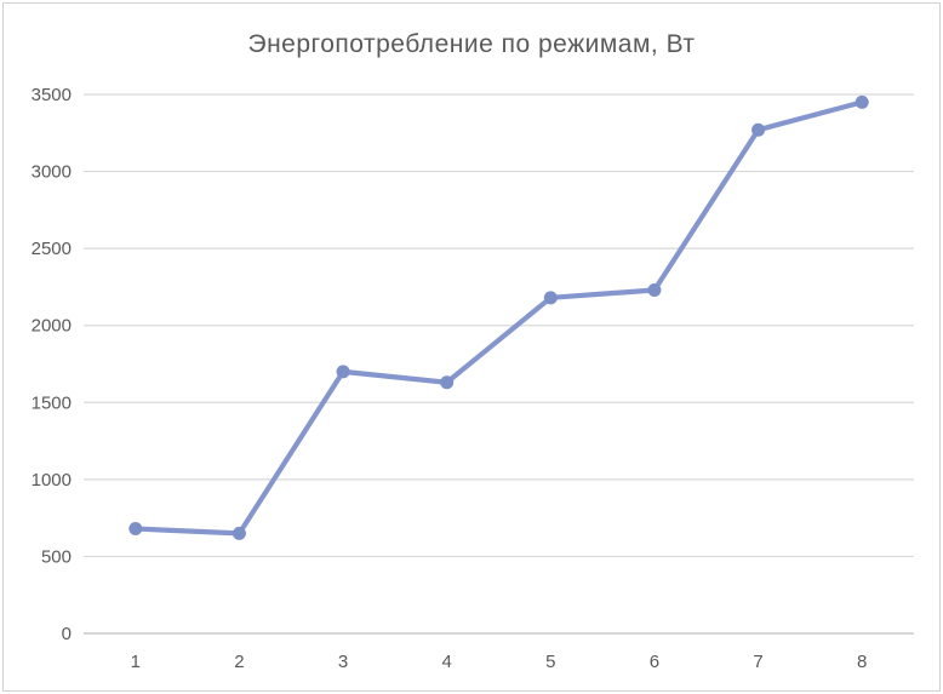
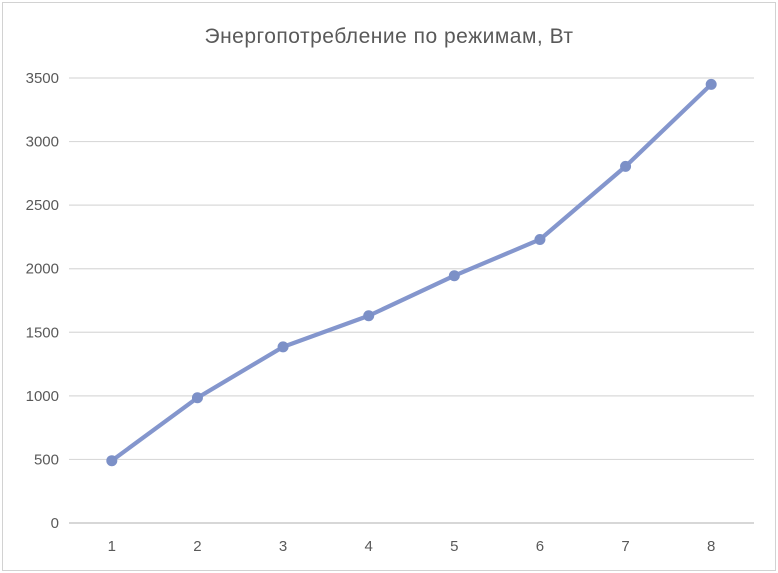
1: 680 -> 490
2: 650 -> 980
3: 1700 -> 1380
5: 2180 -> 1940
7: 3270 -> 2800
